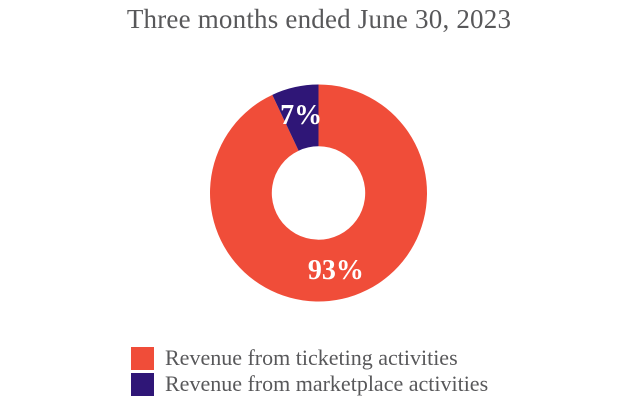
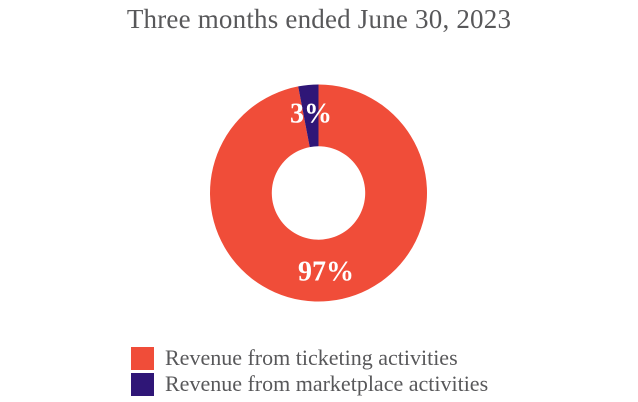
Revenue from ticketing activities: 93% -> 97%
Revenue from marketplace activities: 7% -> 3%
